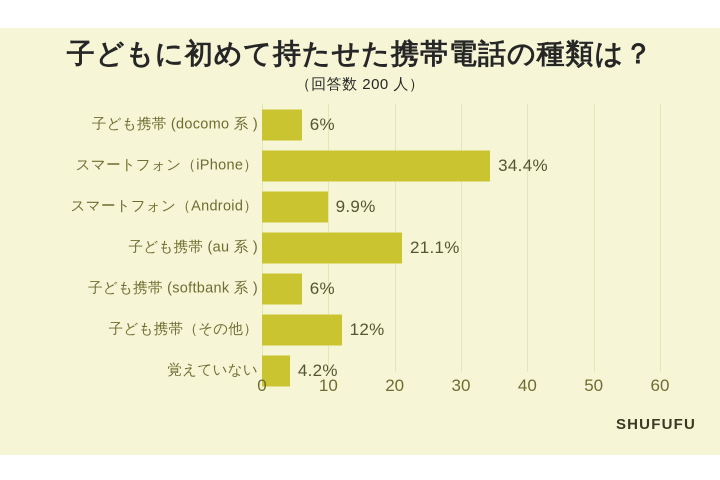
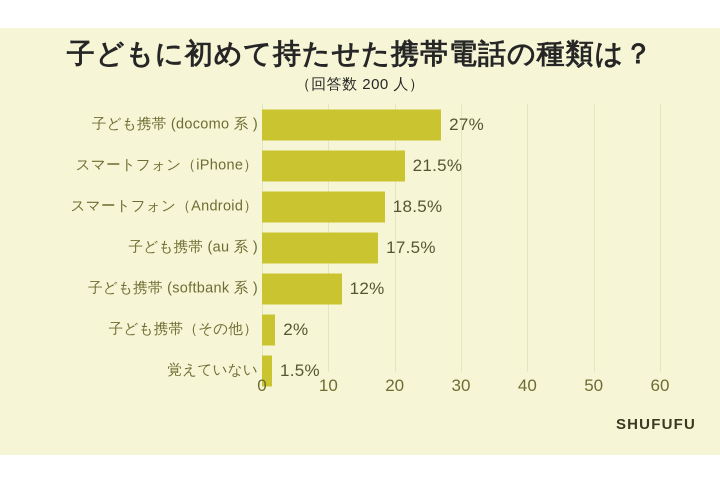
子ども携帯 (docomo 系 ): 6% -> 27%
スマートフォン（iPhone）: 34.4% -> 21.5%
スマートフォン（Android）: 9.9% -> 18.5%
子ども携帯 (au 系 ): 21.1% -> 17.5%
子ども携帯 (softbank 系 ): 6% -> 12%
子ども携帯（その他）: 12% -> 2%
覚えていない: 4.2% -> 1.5%
